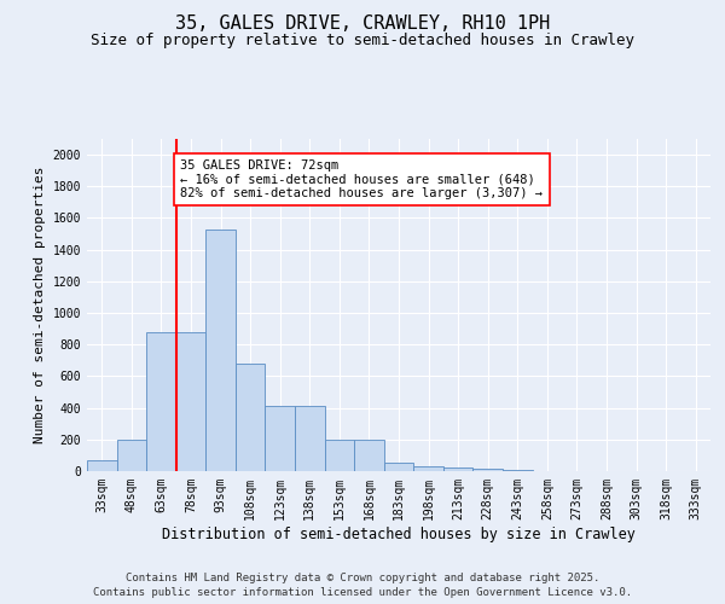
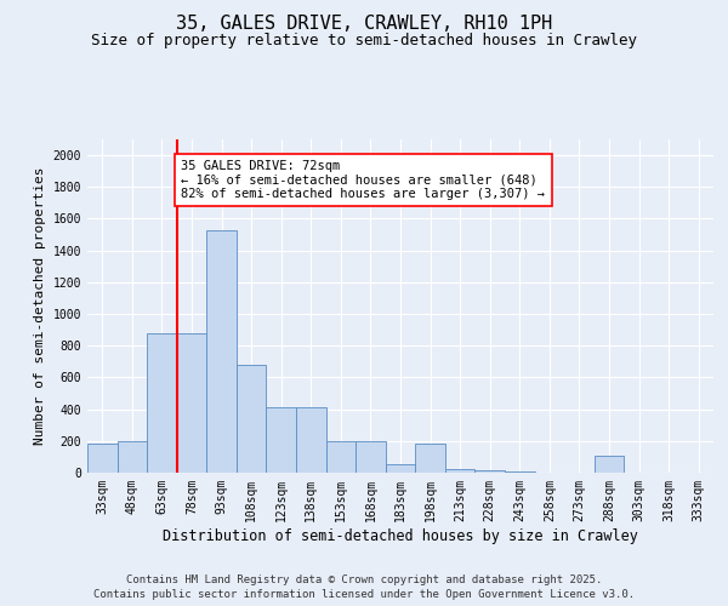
33sqm: 60 -> 180
198sqm: 30 -> 180
288sqm: 0 -> 110
